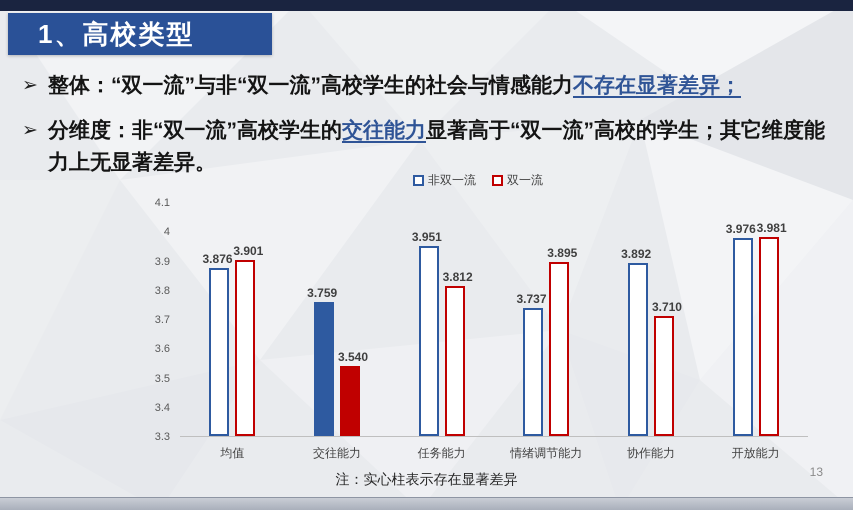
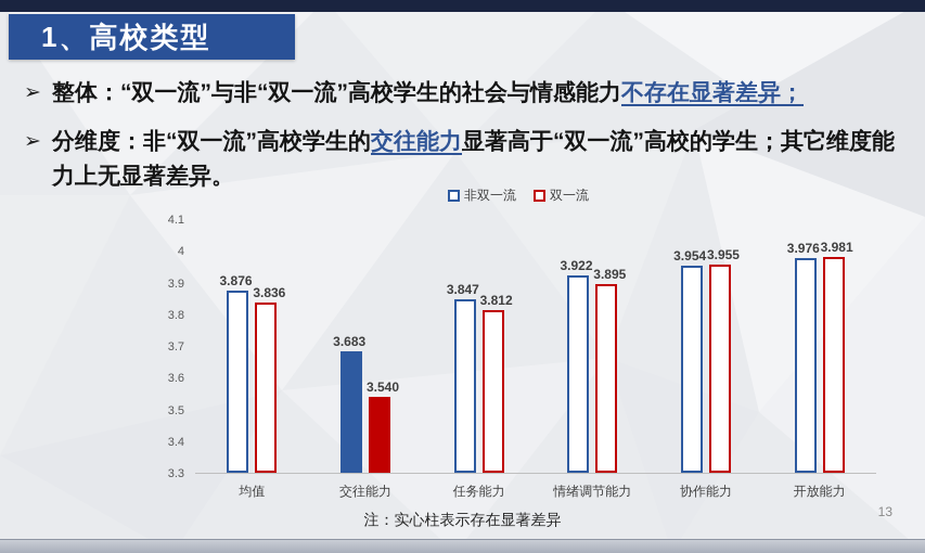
双一流/均值: 3.901 -> 3.836
非双一流/交往能力: 3.759 -> 3.683
非双一流/任务能力: 3.951 -> 3.847
非双一流/情绪调节能力: 3.737 -> 3.922
非双一流/协作能力: 3.892 -> 3.954
双一流/协作能力: 3.710 -> 3.955
